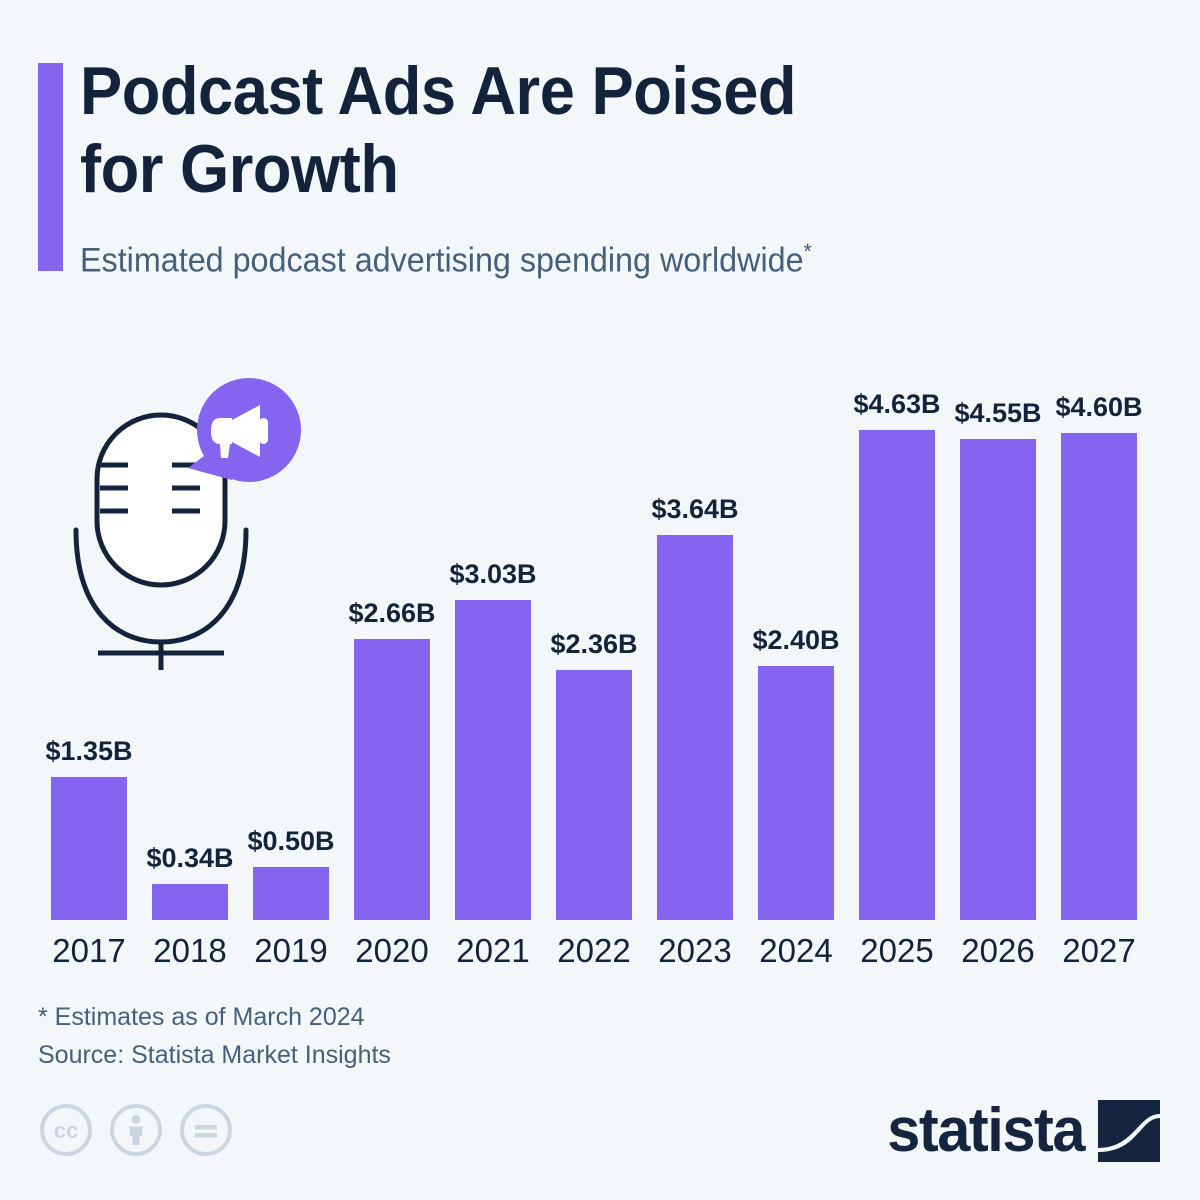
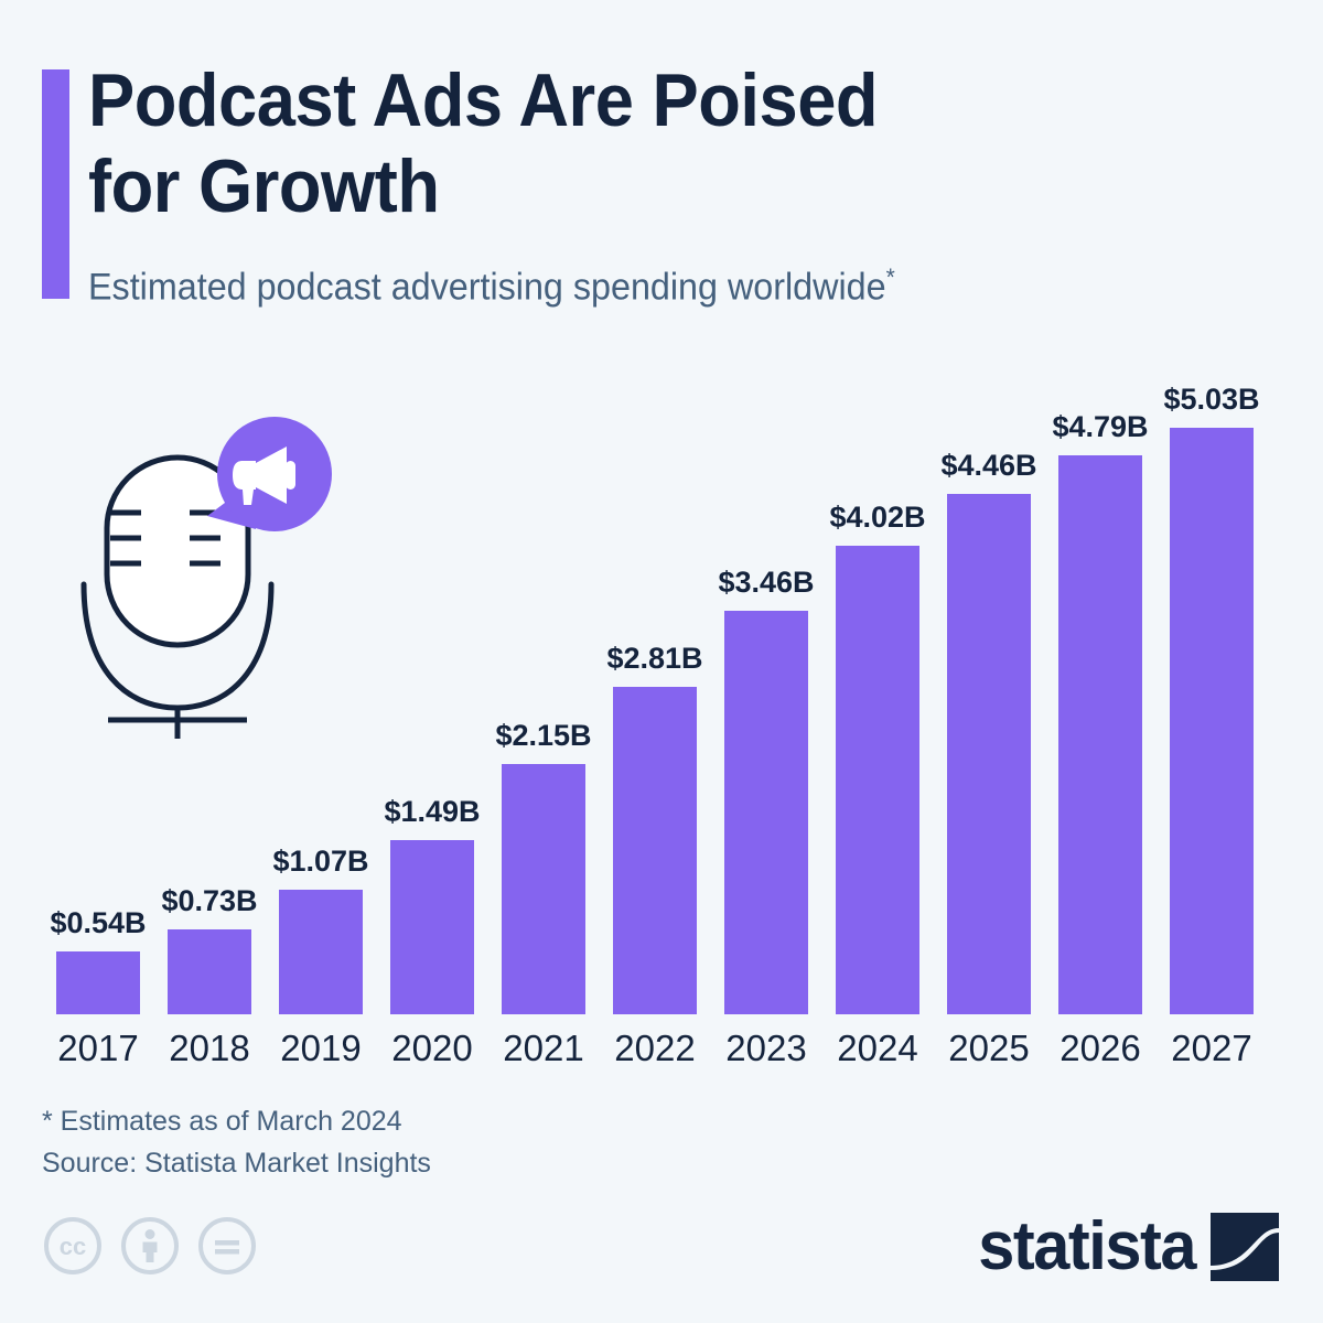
2017: $1.35B -> $0.54B
2018: $0.34B -> $0.73B
2019: $0.50B -> $1.07B
2020: $2.66B -> $1.49B
2021: $3.03B -> $2.15B
2022: $2.36B -> $2.81B
2023: $3.64B -> $3.46B
2024: $2.40B -> $4.02B
2025: $4.63B -> $4.46B
2026: $4.55B -> $4.79B
2027: $4.60B -> $5.03B
